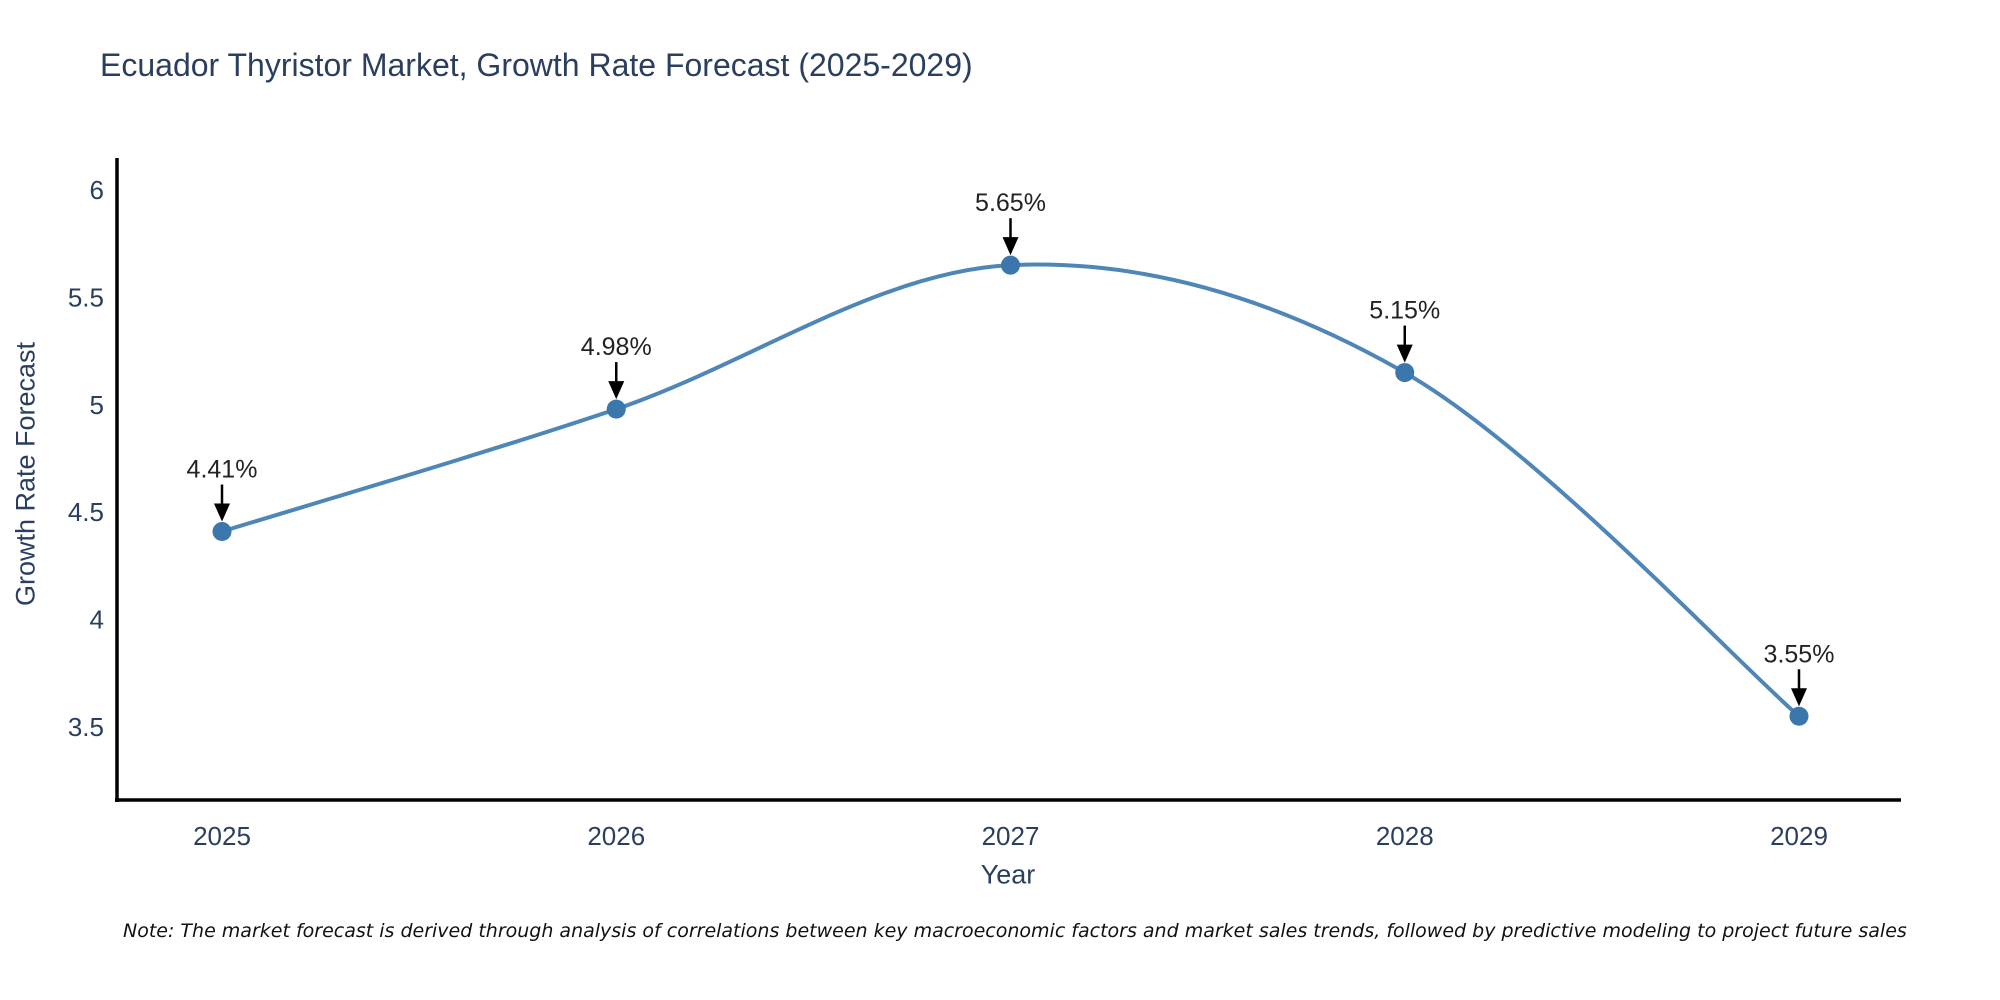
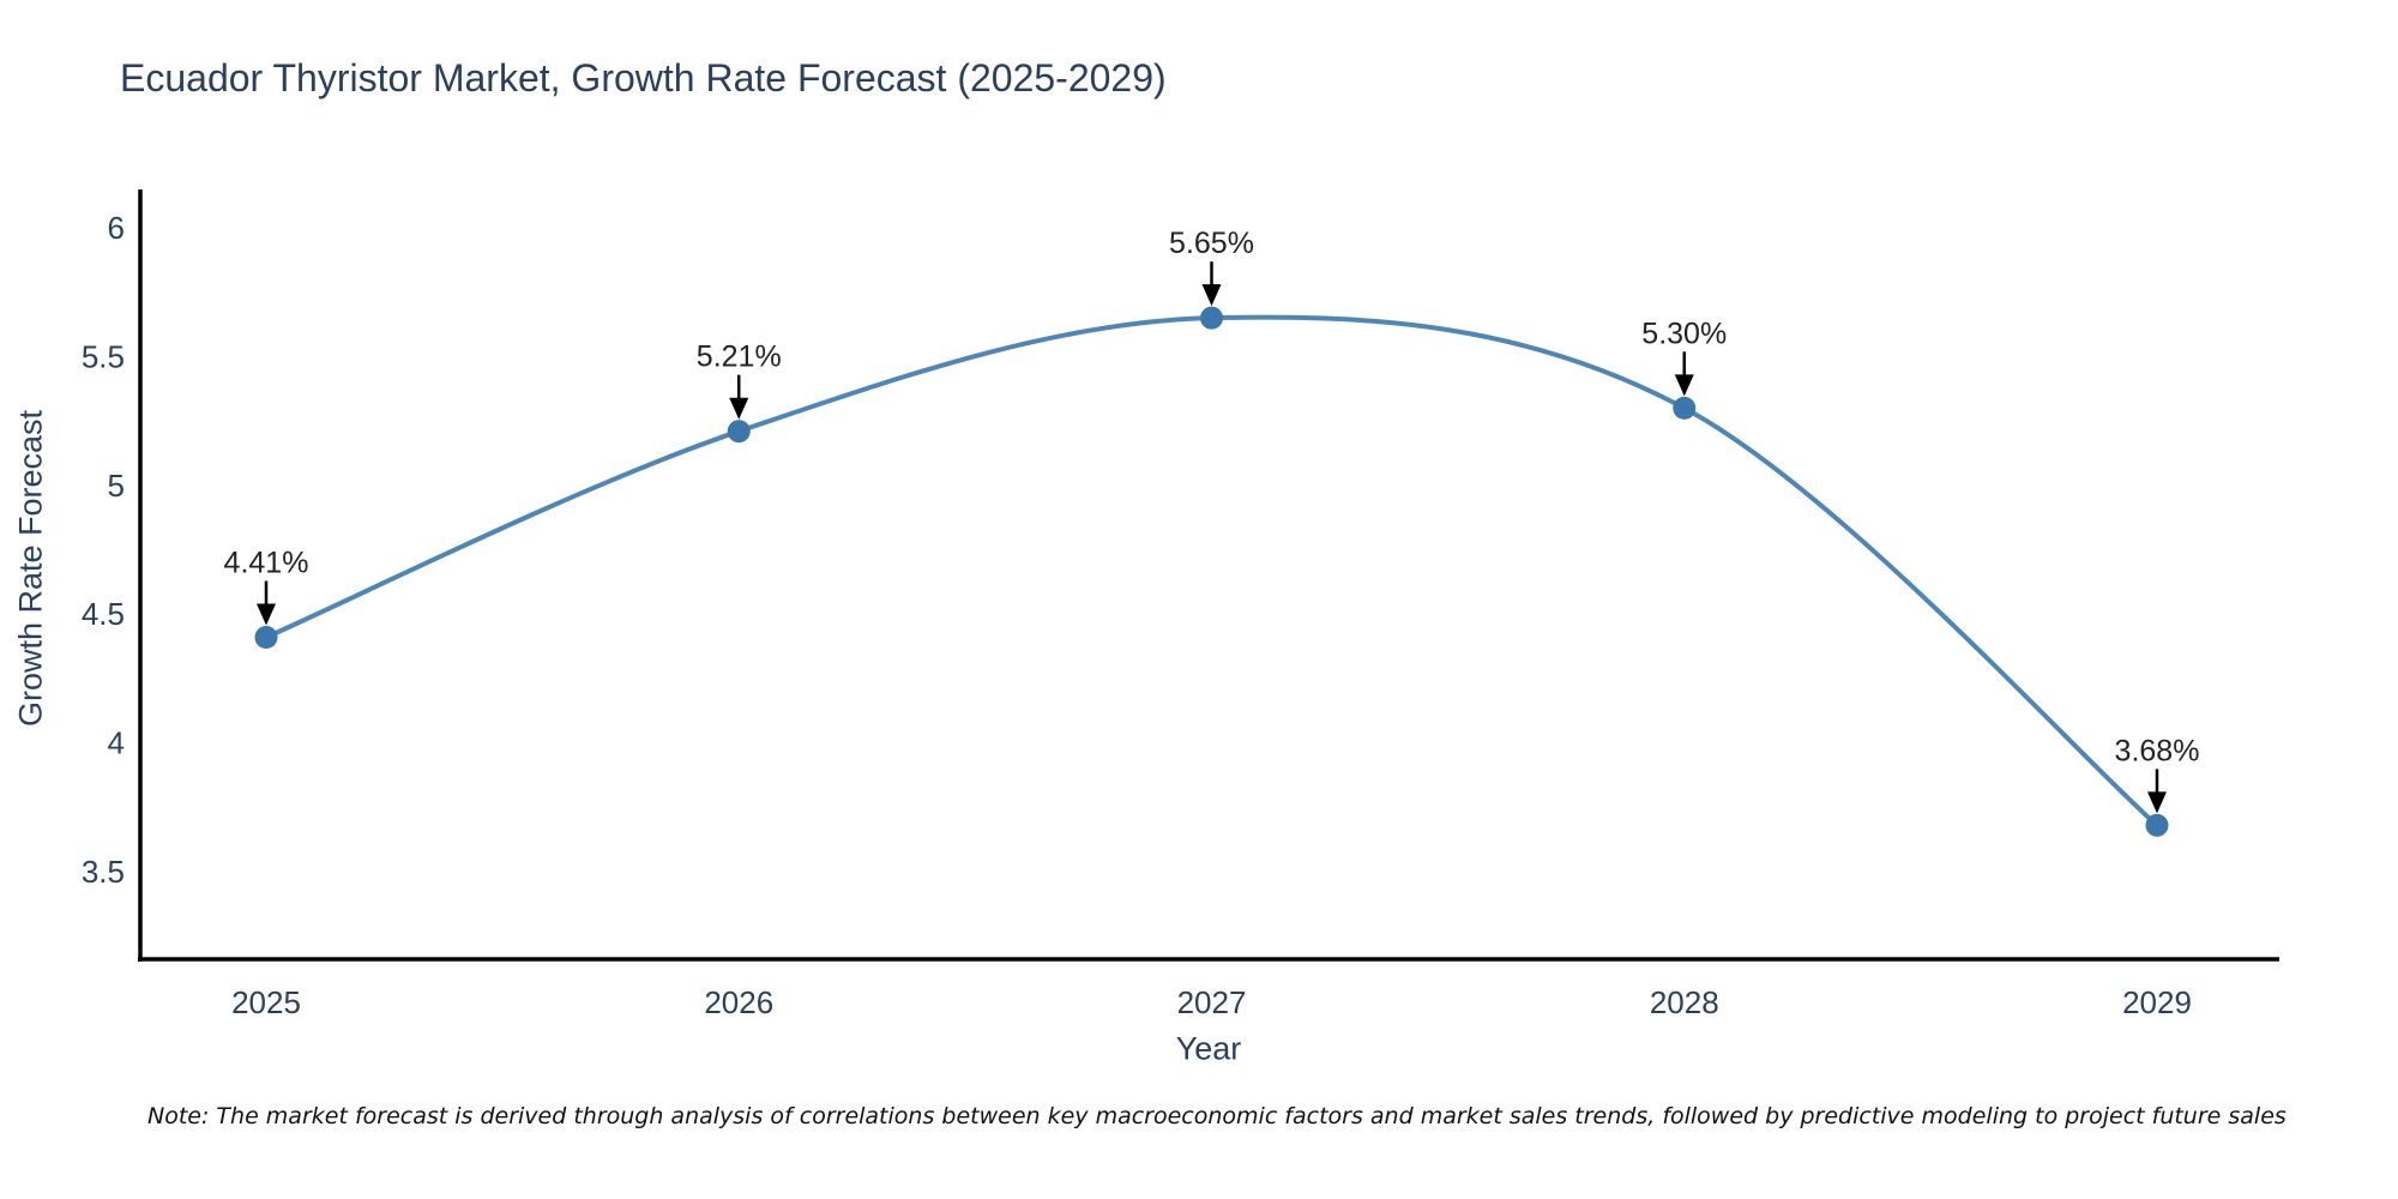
2026: 4.98% -> 5.21%
2028: 5.15% -> 5.30%
2029: 3.55% -> 3.68%
